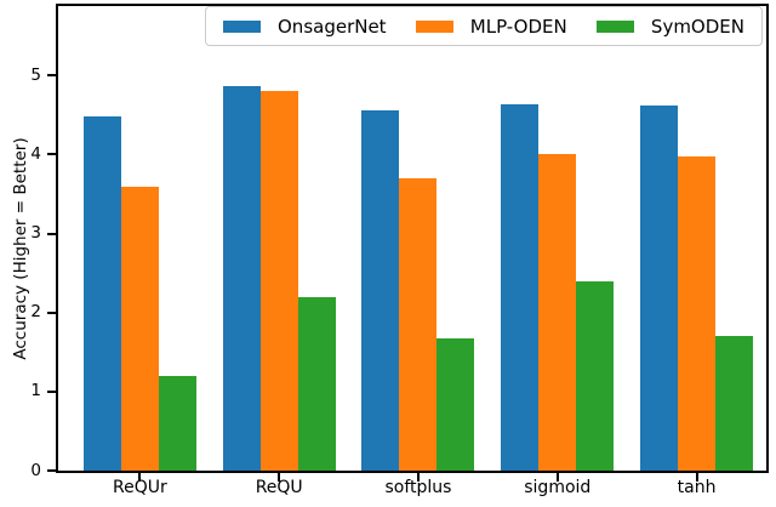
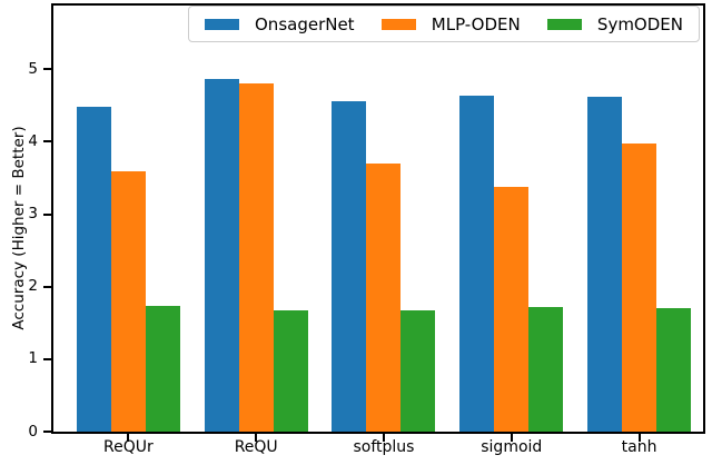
SymODEN/ReQUr: 1.2 -> 1.7
SymODEN/ReQU: 2.2 -> 1.7
MLP-ODEN/sigmoid: 4.0 -> 3.4
SymODEN/sigmoid: 2.4 -> 1.7
